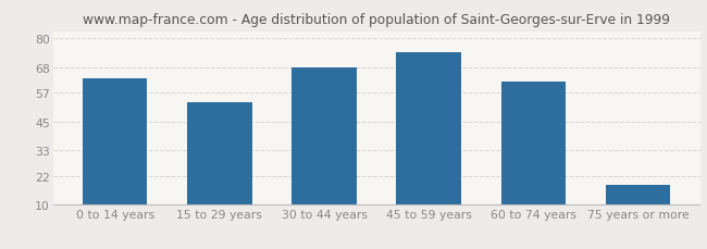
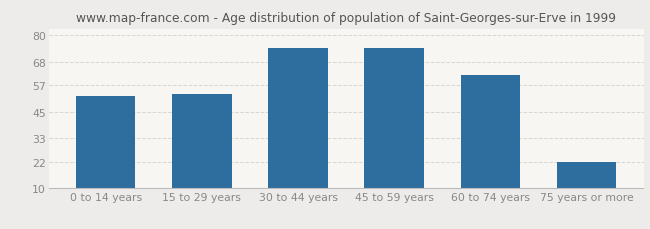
0 to 14 years: 63 -> 52
30 to 44 years: 68 -> 74
75 years or more: 18 -> 22
